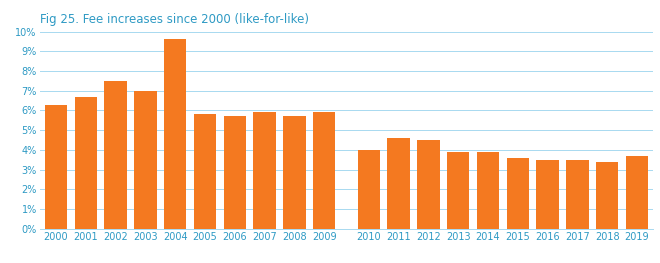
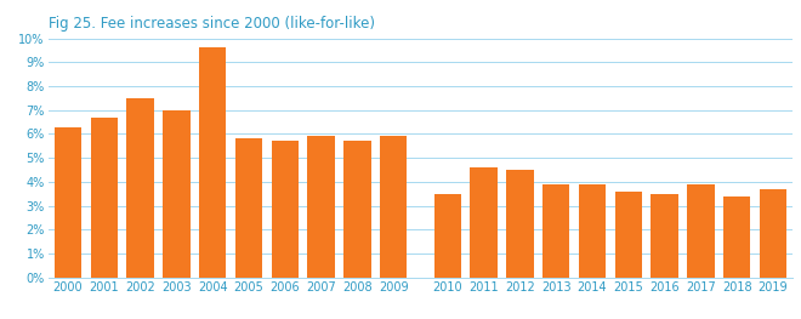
2010: 4.0% -> 3.5%
2017: 3.5% -> 3.9%
